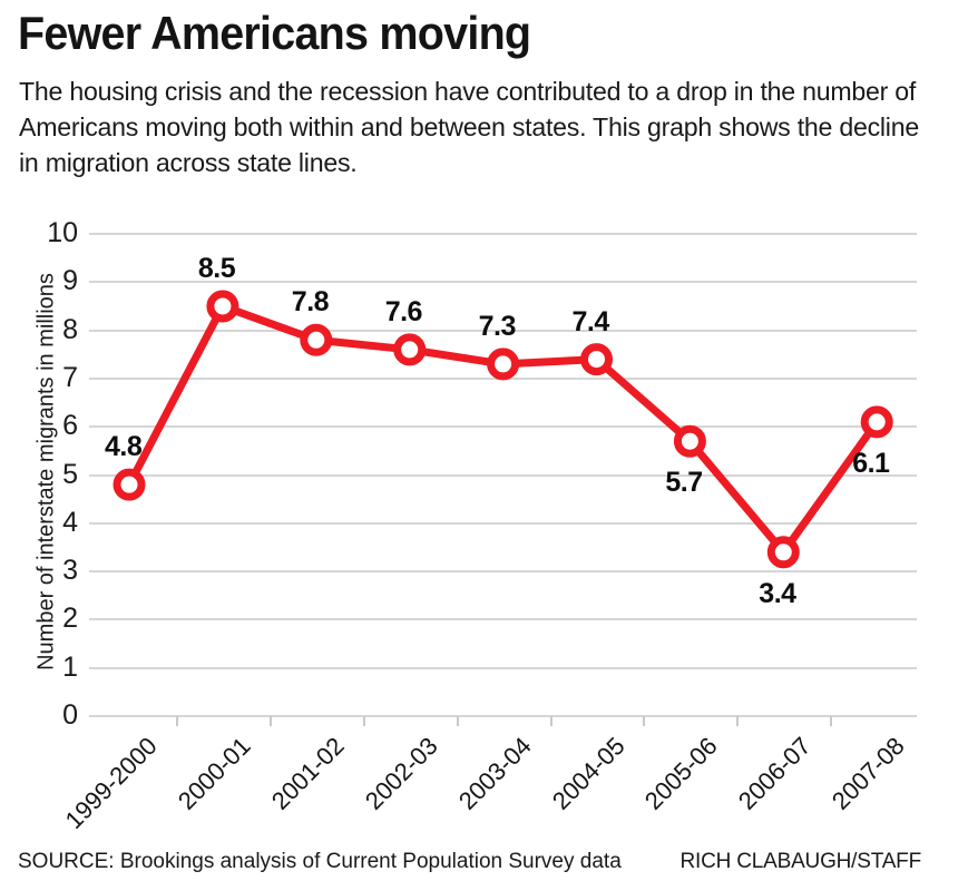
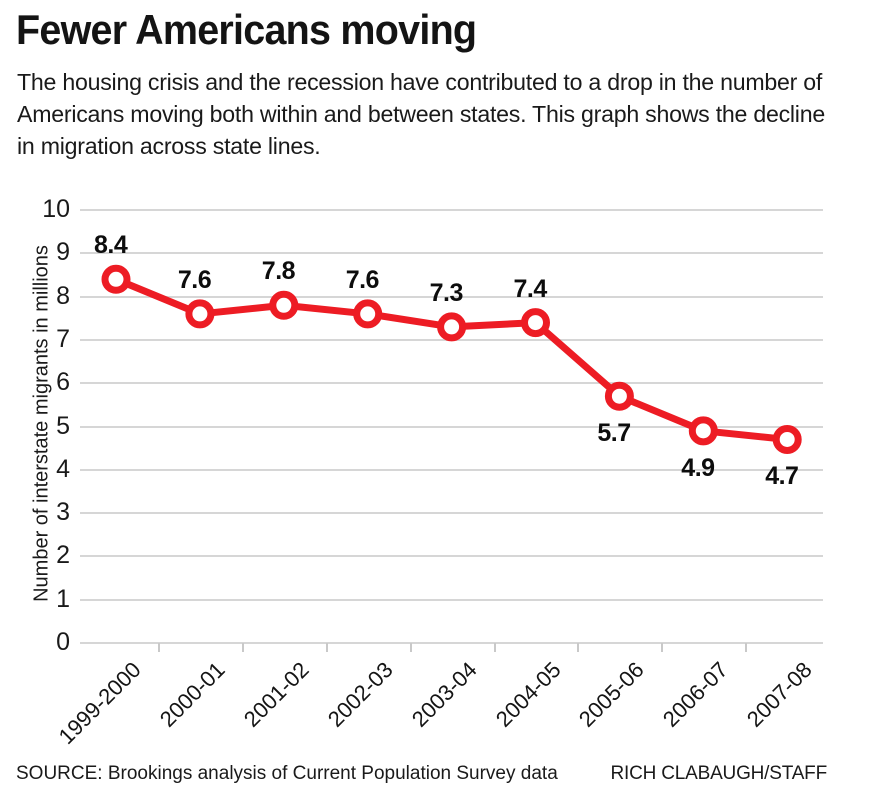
1999-2000: 4.8 -> 8.4
2000-01: 8.5 -> 7.6
2006-07: 3.4 -> 4.9
2007-08: 6.1 -> 4.7
